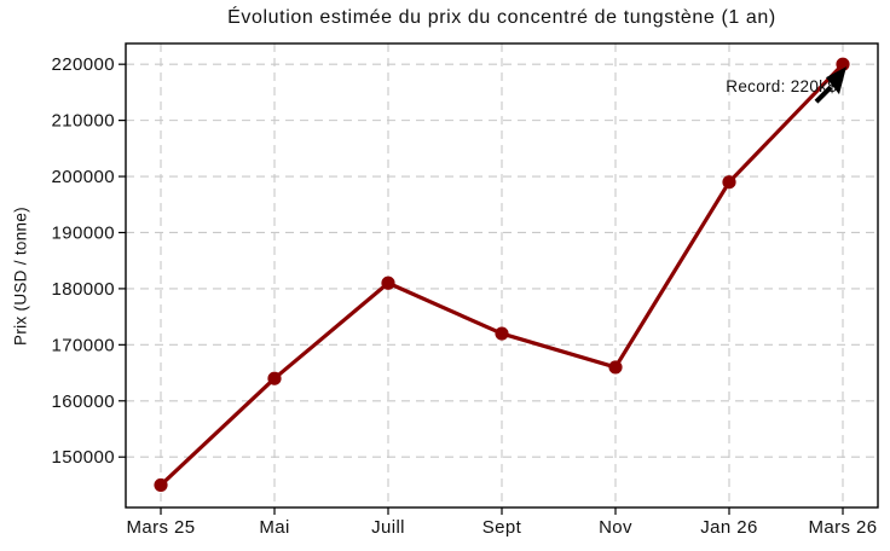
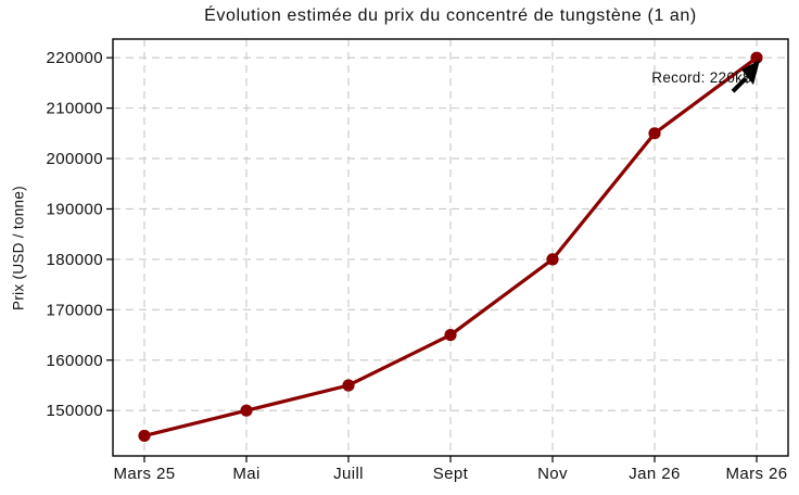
Mai: 164000 -> 150000
Juill: 181000 -> 155000
Sept: 172000 -> 165000
Nov: 166000 -> 180000
Jan 26: 199000 -> 205000
